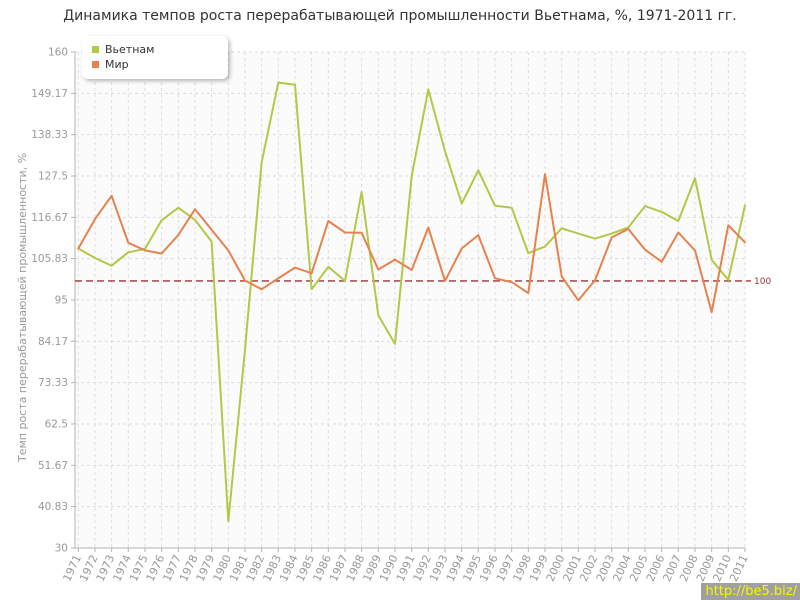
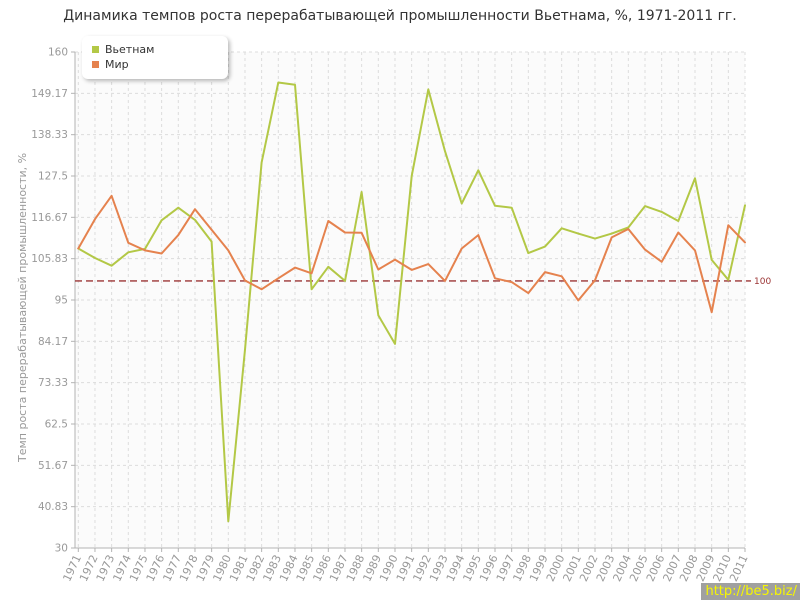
Мир/1992: 114 -> 104
Мир/1999: 128 -> 102
